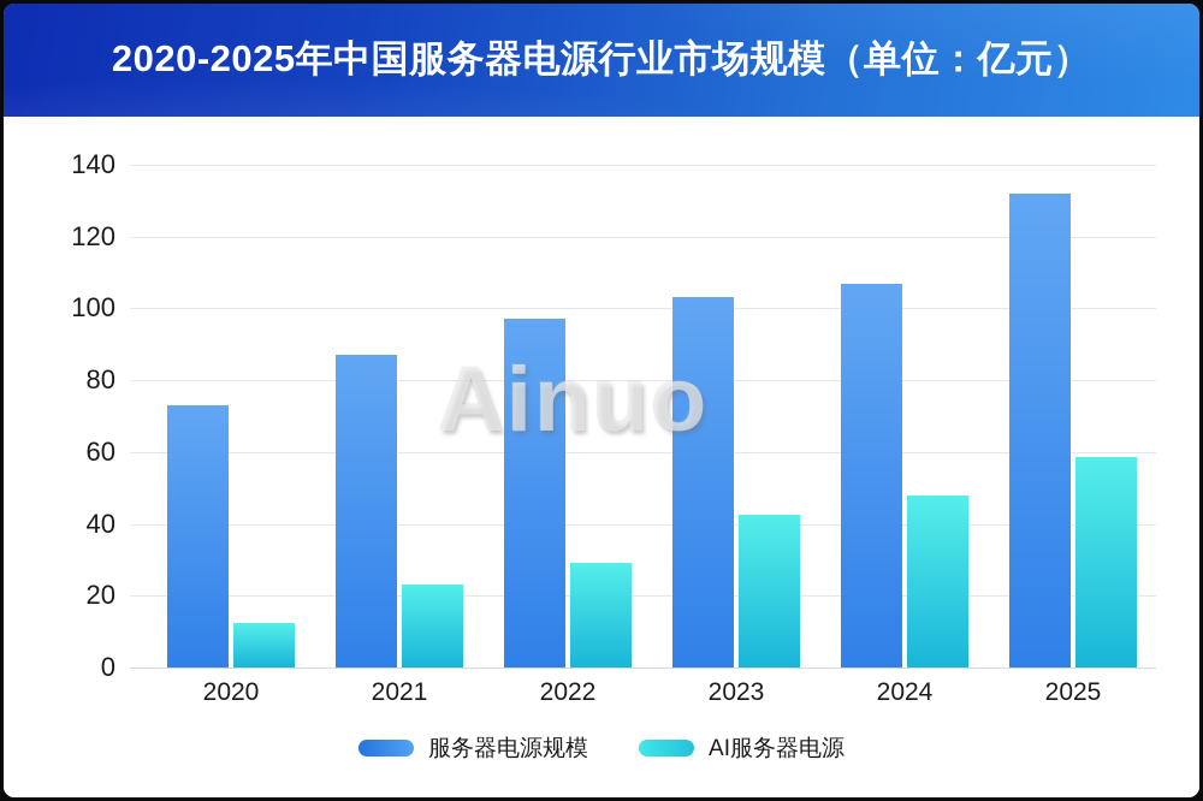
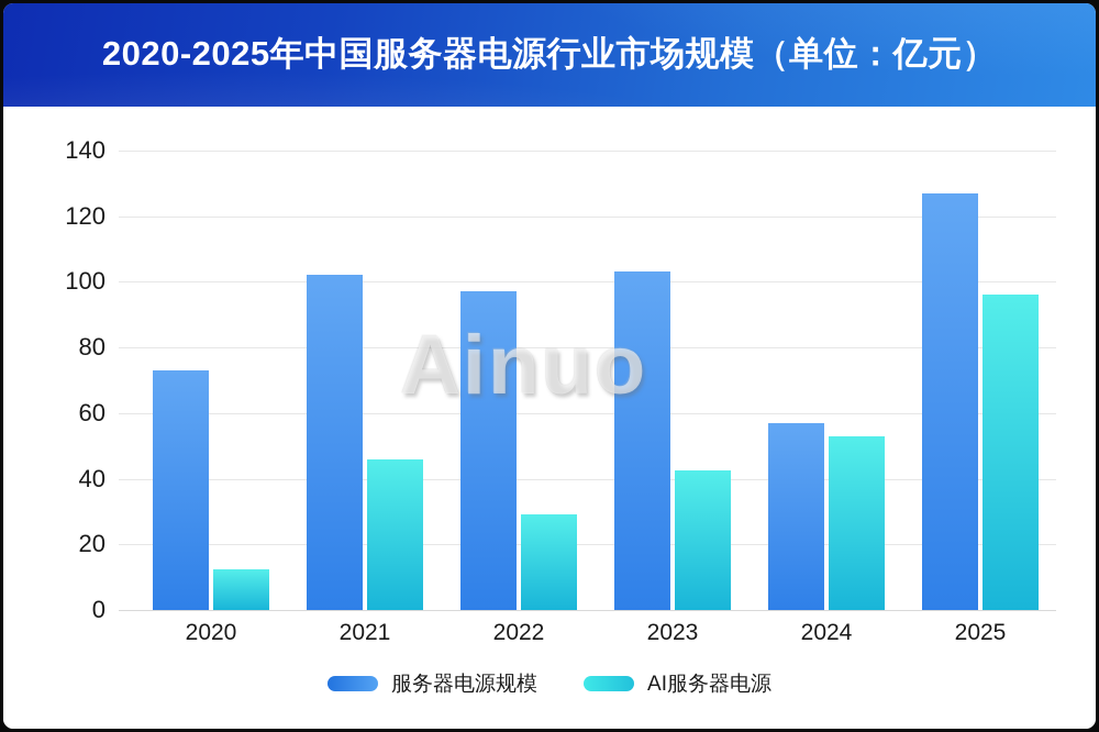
服务器电源规模/2021: 87 -> 102
AI服务器电源/2021: 23 -> 46
服务器电源规模/2024: 107 -> 57
AI服务器电源/2024: 48 -> 53
服务器电源规模/2025: 132 -> 127
AI服务器电源/2025: 58 -> 96
